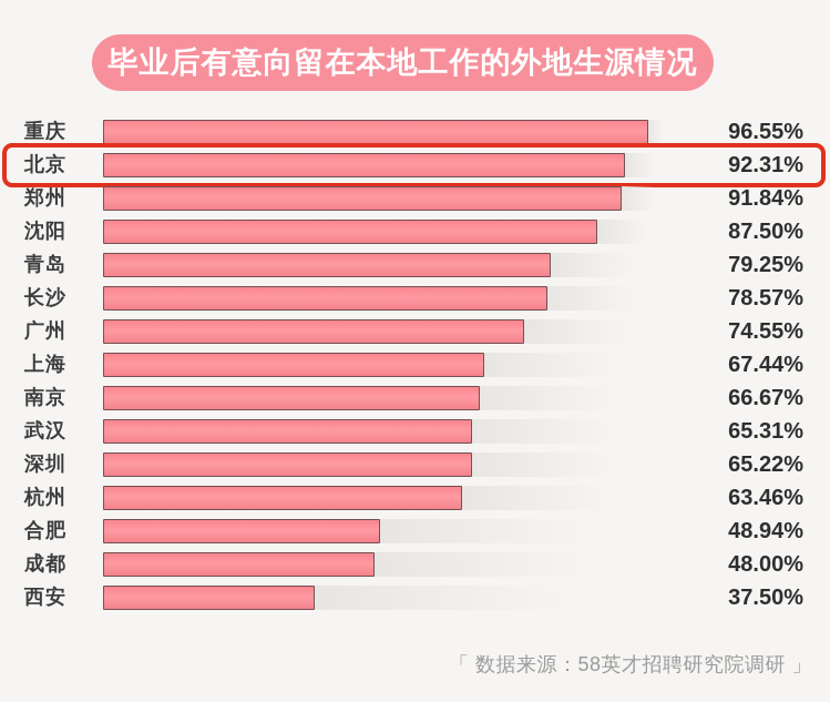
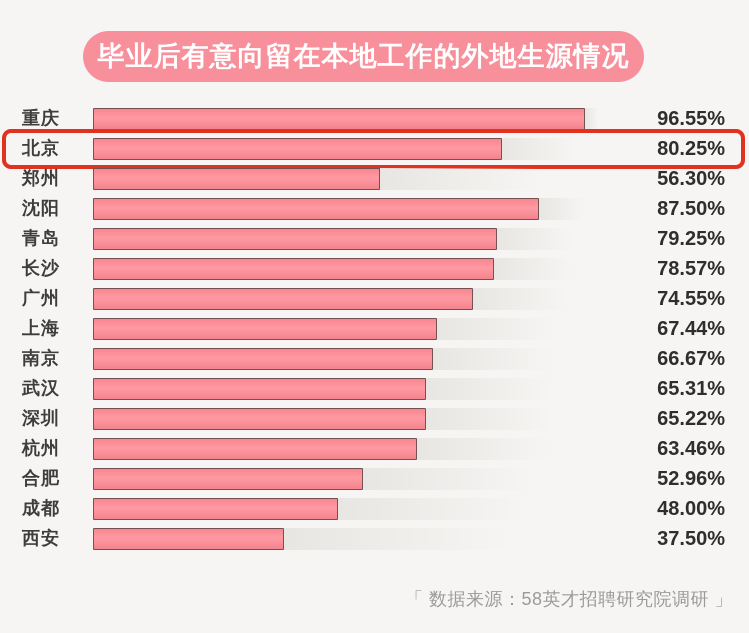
北京: 92.31% -> 80.25%
郑州: 91.84% -> 56.30%
合肥: 48.94% -> 52.96%
